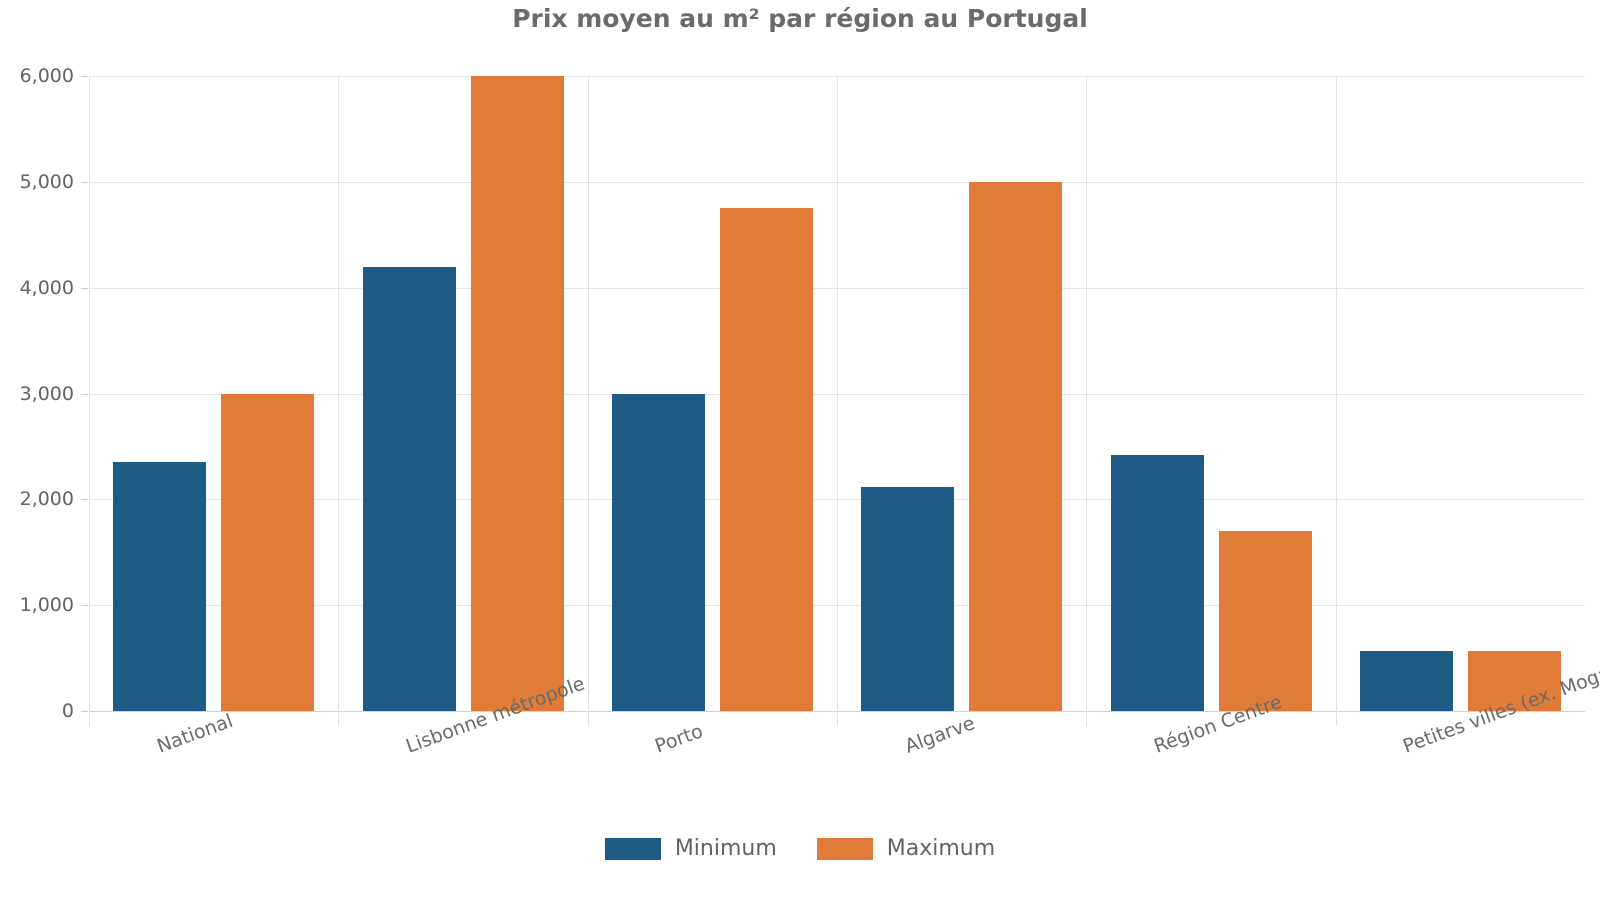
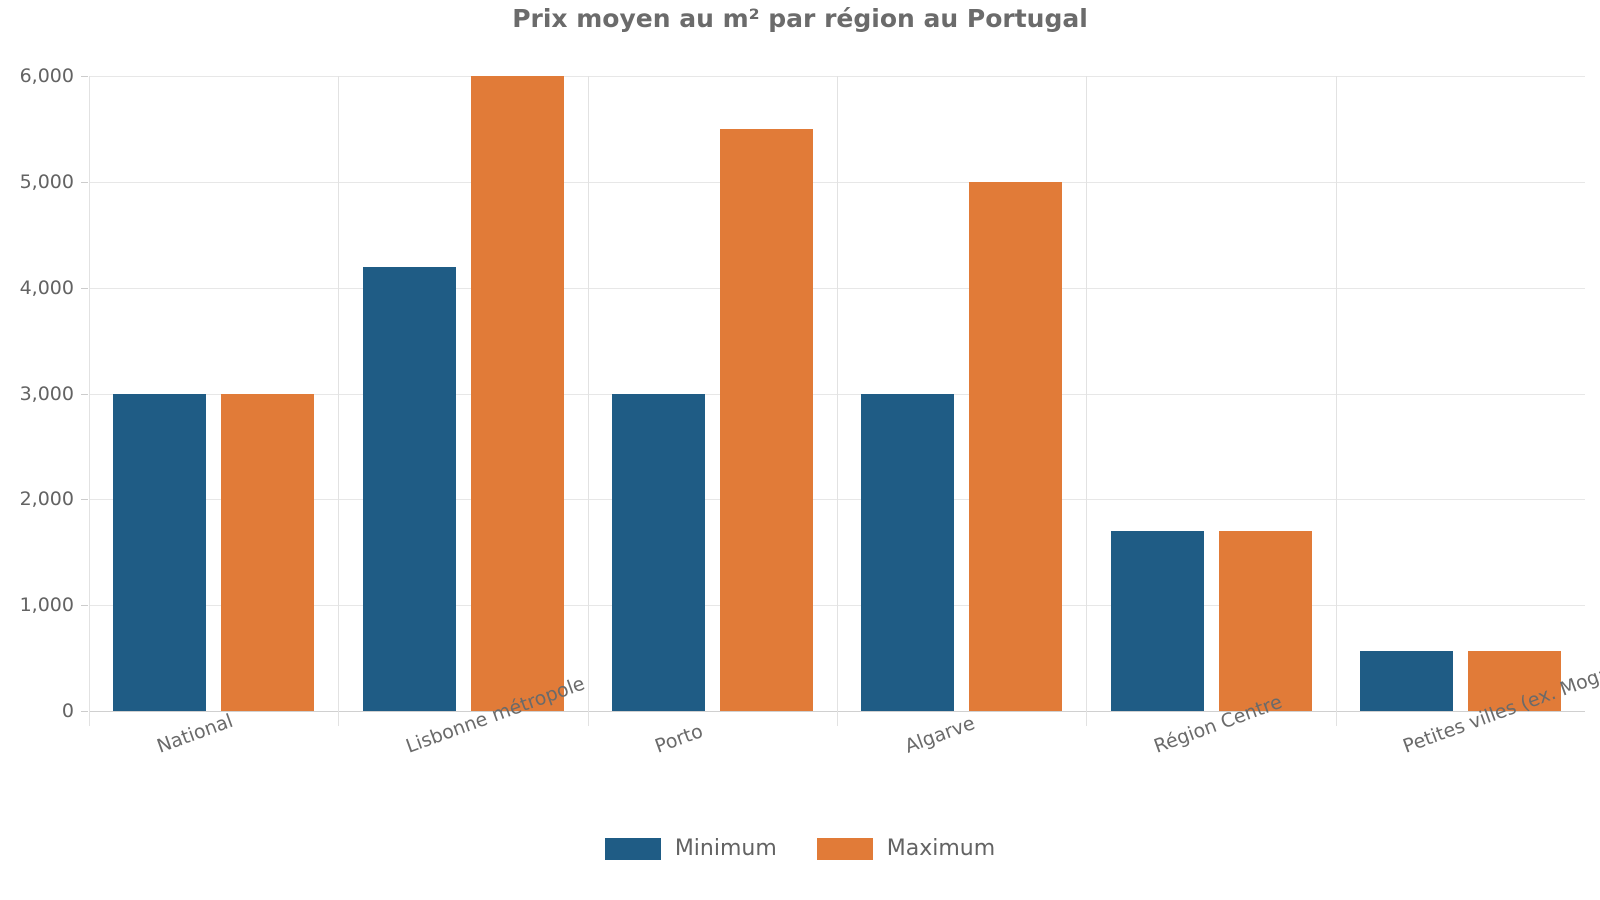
Minimum/National: 2350 -> 3000
Maximum/Porto: 4750 -> 5500
Minimum/Algarve: 2120 -> 3000
Minimum/Région Centre: 2420 -> 1700
